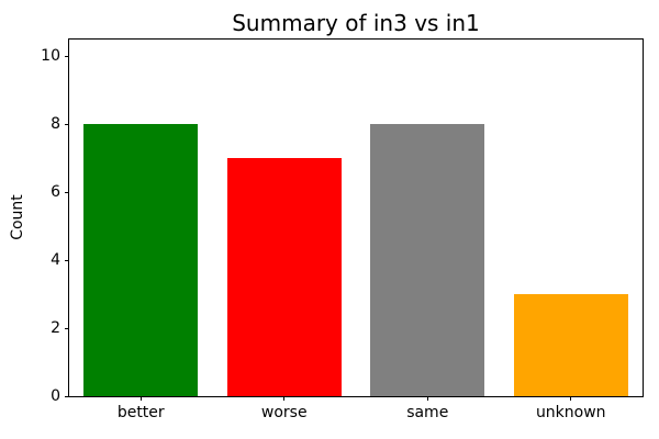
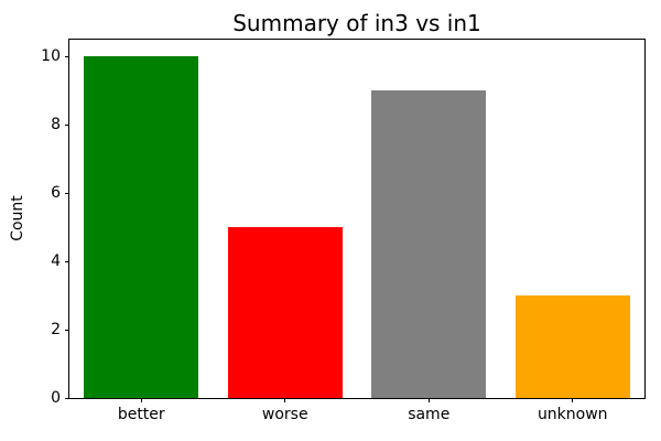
better: 8 -> 10
worse: 7 -> 5
same: 8 -> 9
